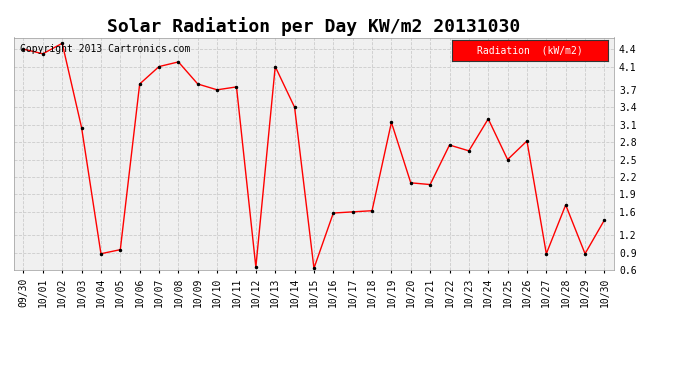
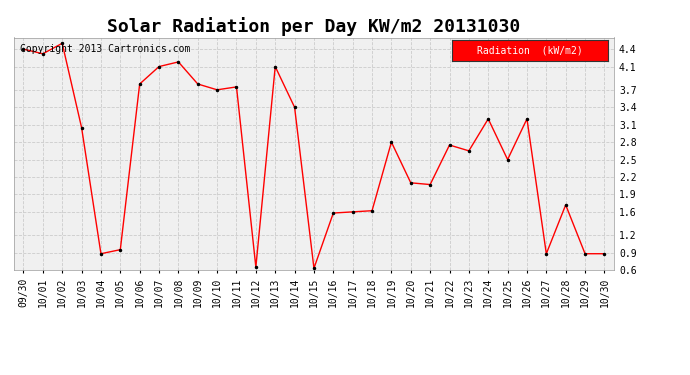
10/19: 3.14 -> 2.80
10/26: 2.82 -> 3.20
10/30: 1.46 -> 0.88
